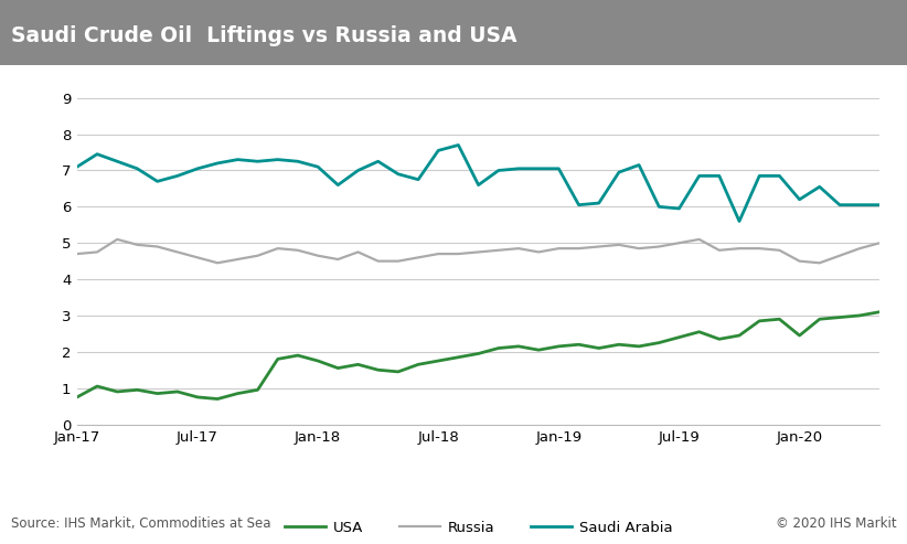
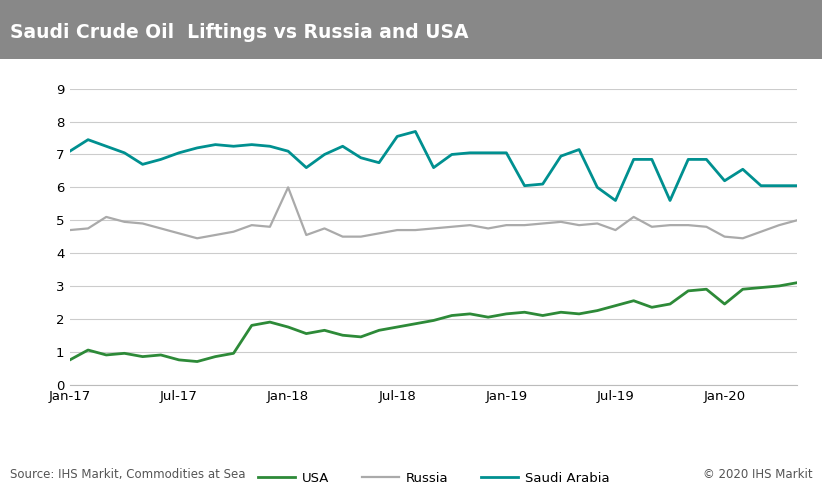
Russia/Jan-18: 4.65 -> 6.00
Russia/Jul-19: 5.00 -> 4.70
Saudi Arabia/Jul-19: 5.95 -> 5.60
